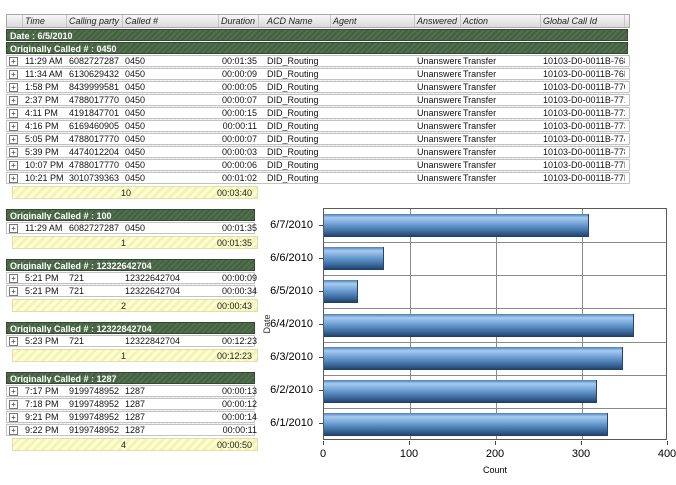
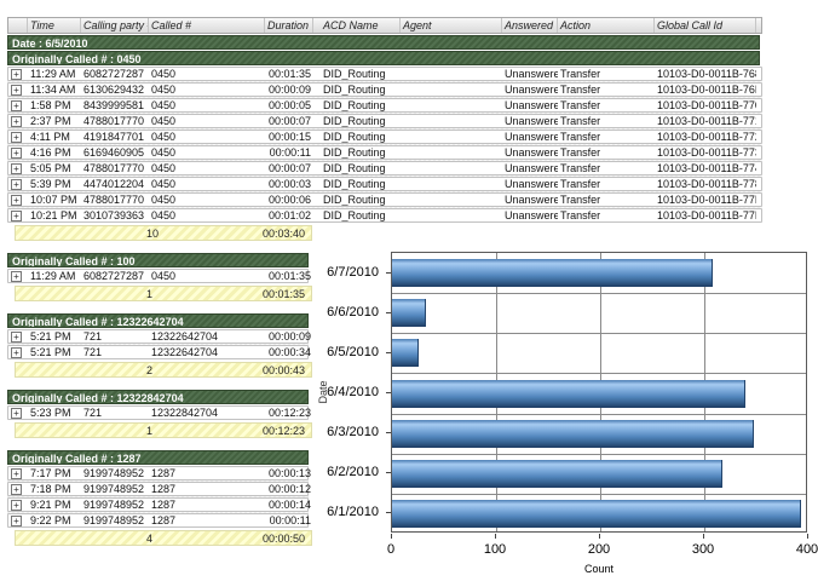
6/6/2010: 70 -> 30
6/5/2010: 40 -> 30
6/4/2010: 360 -> 340
6/1/2010: 330 -> 390
